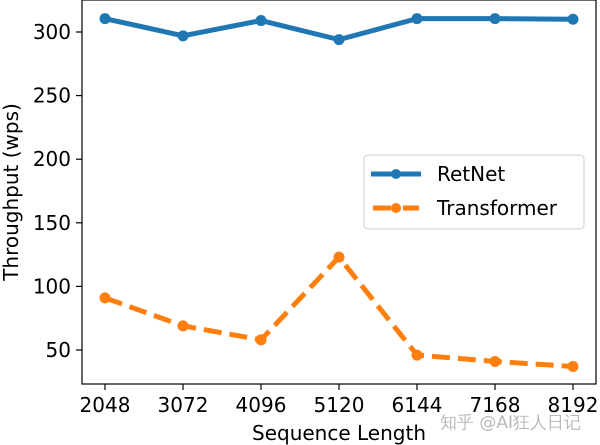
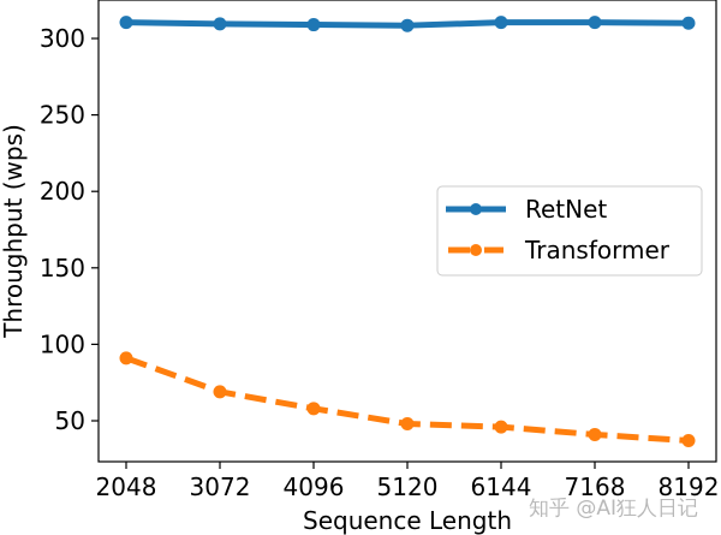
RetNet/3072: 297 -> 310
RetNet/5120: 294 -> 308
Transformer/5120: 123 -> 48
